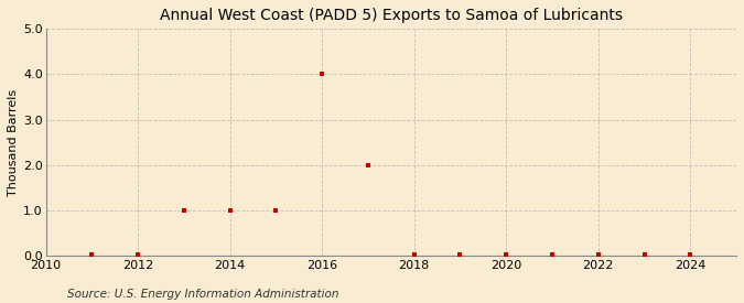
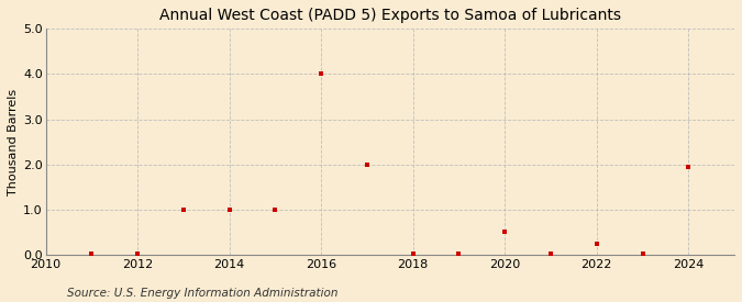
2020: 0.01 -> 0.50
2022: 0.01 -> 0.25
2024: 0.01 -> 1.95
